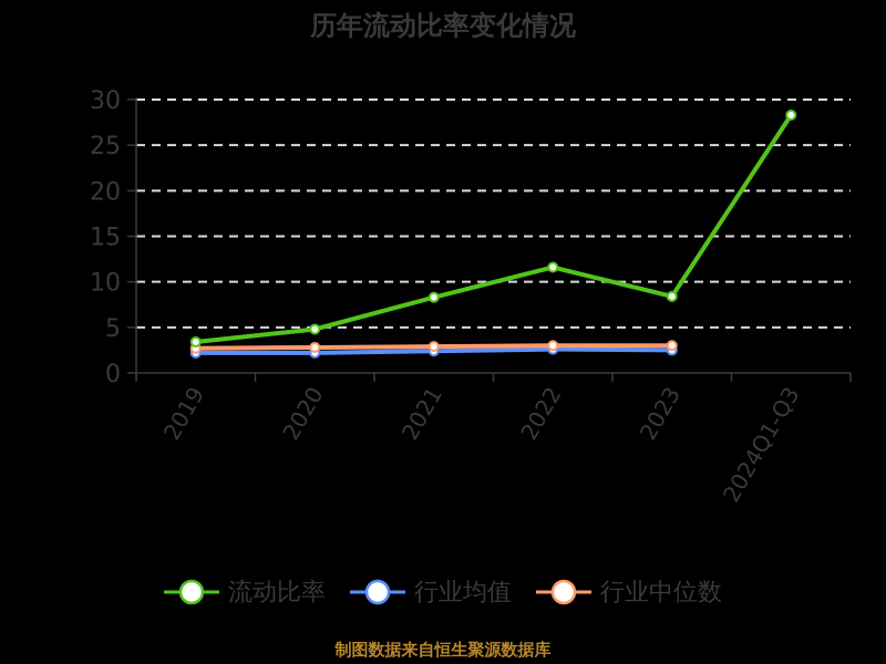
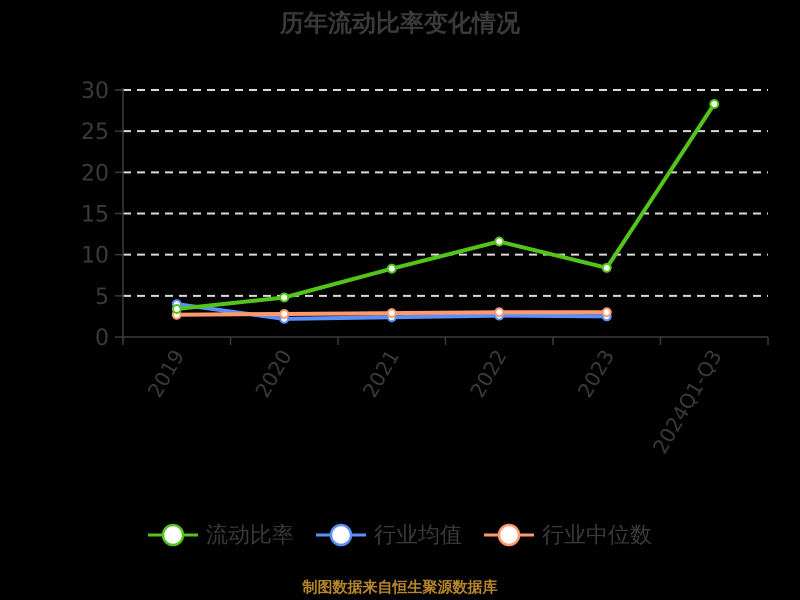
行业均值/2019: 2 -> 4
